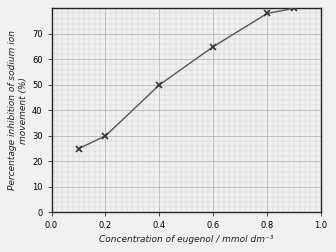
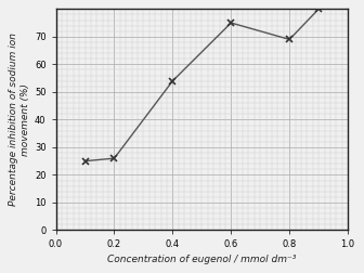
0.2: 30 -> 26
0.4: 50 -> 54
0.6: 65 -> 75
0.8: 78 -> 69
